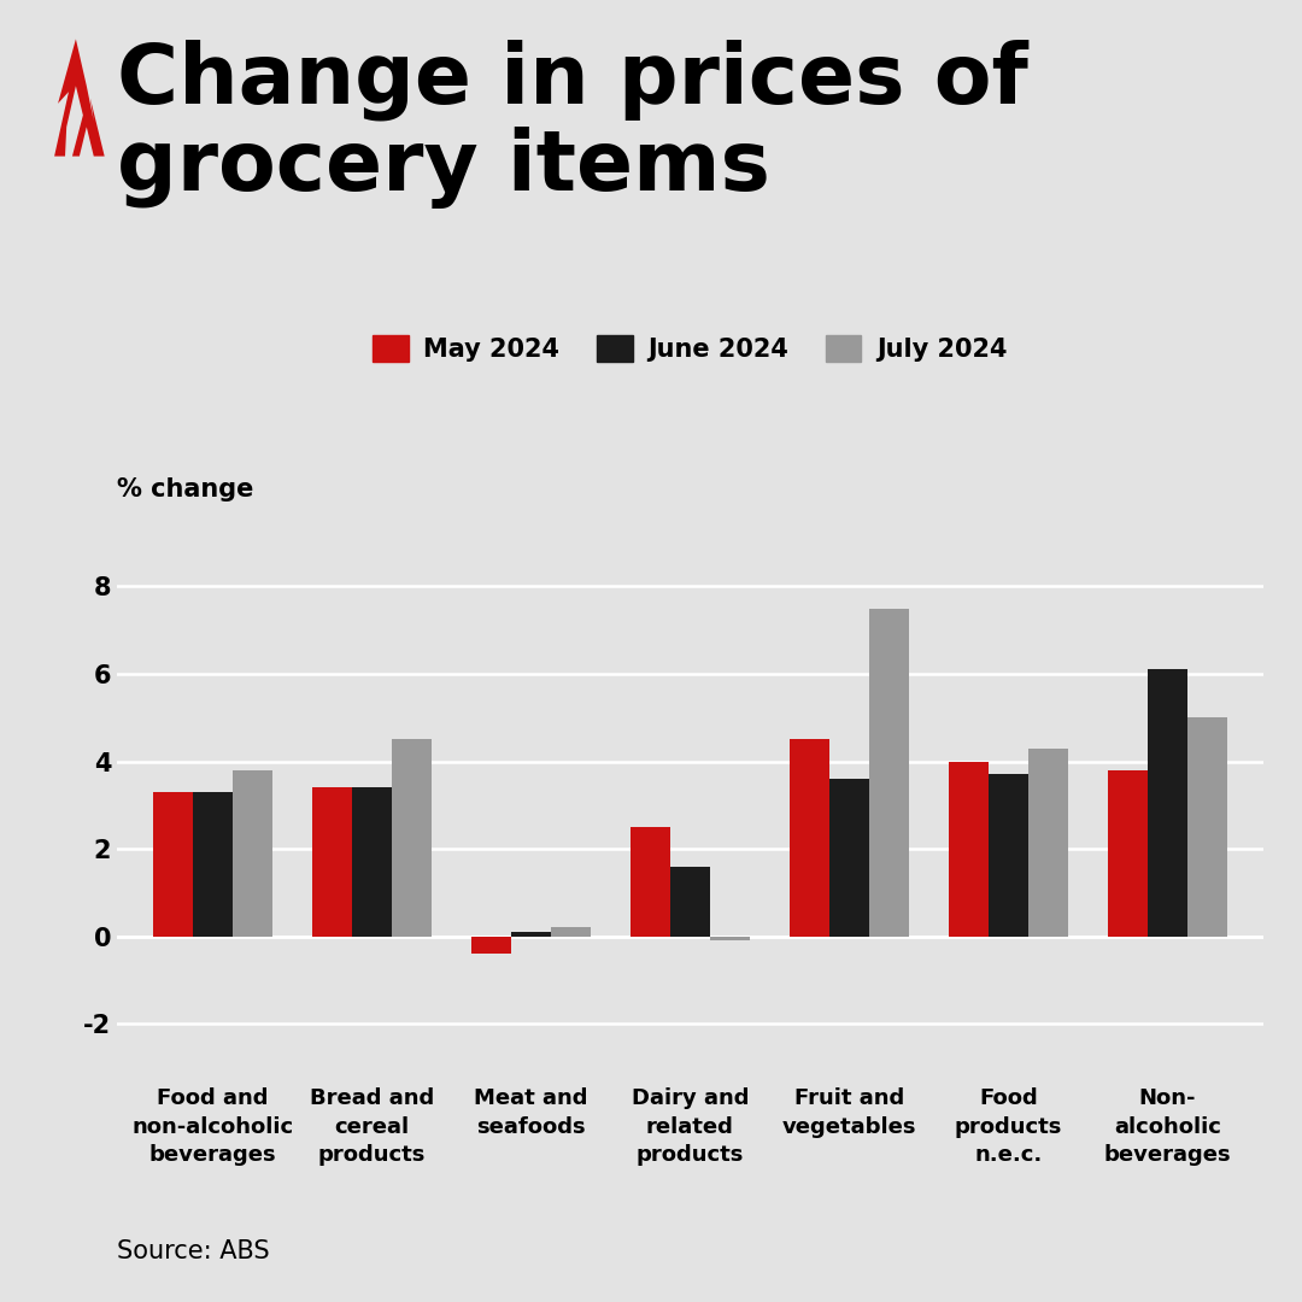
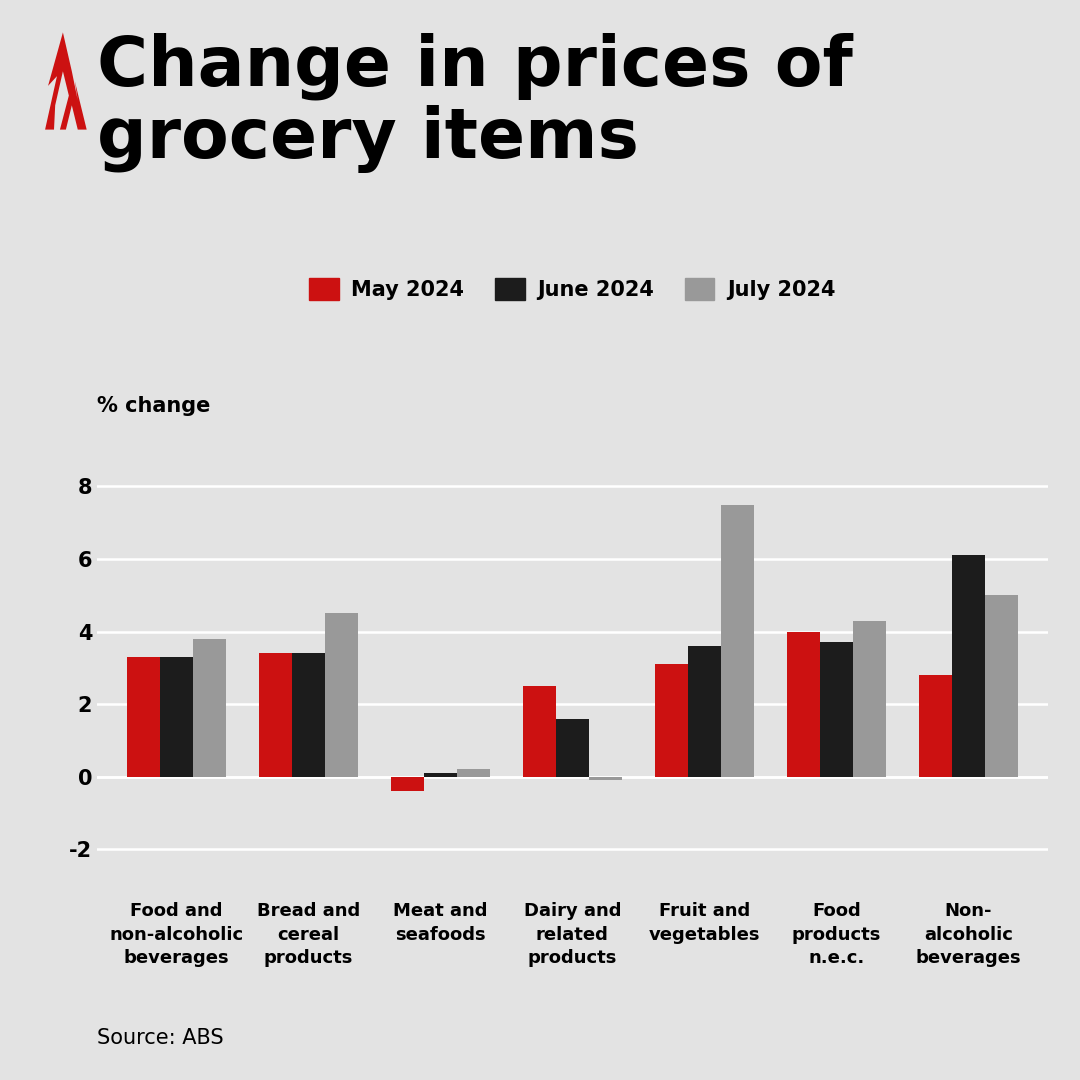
May 2024/Fruit and vegetables: 4.5 -> 3.1
May 2024/Non- alcoholic beverages: 3.8 -> 2.8
